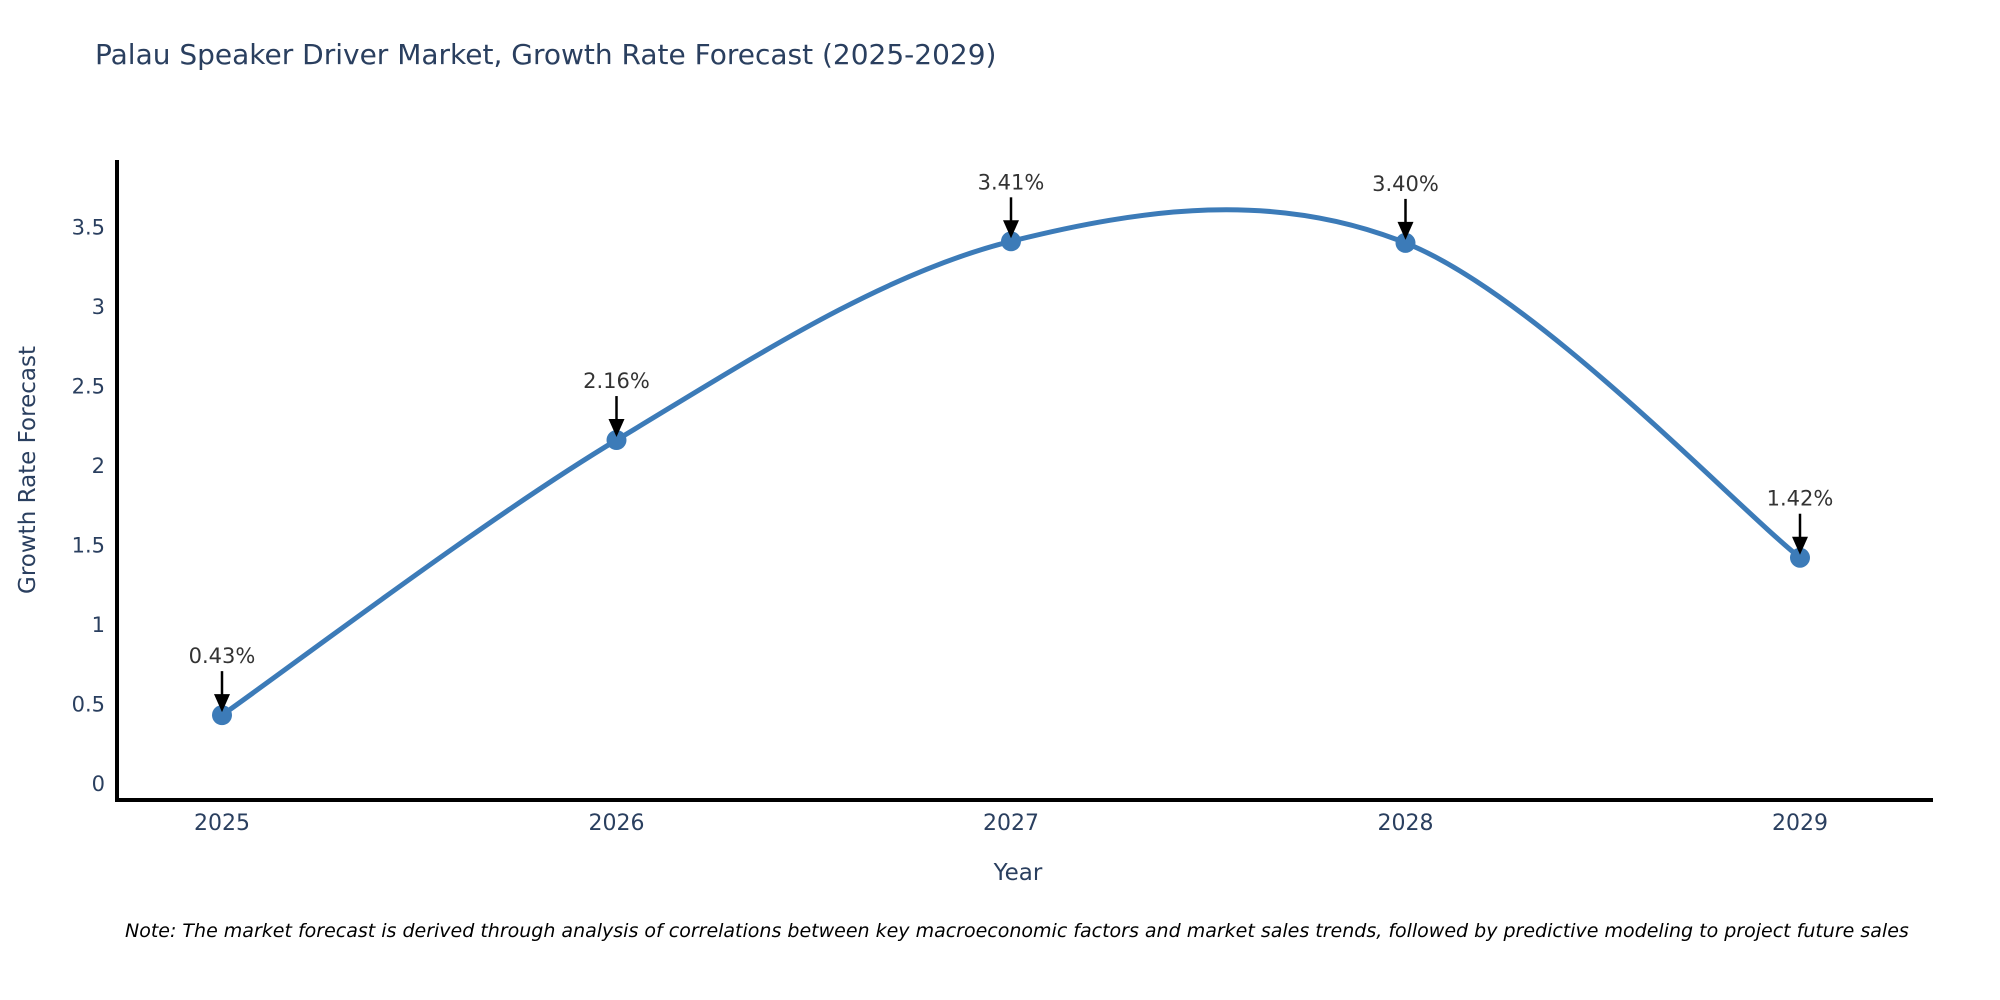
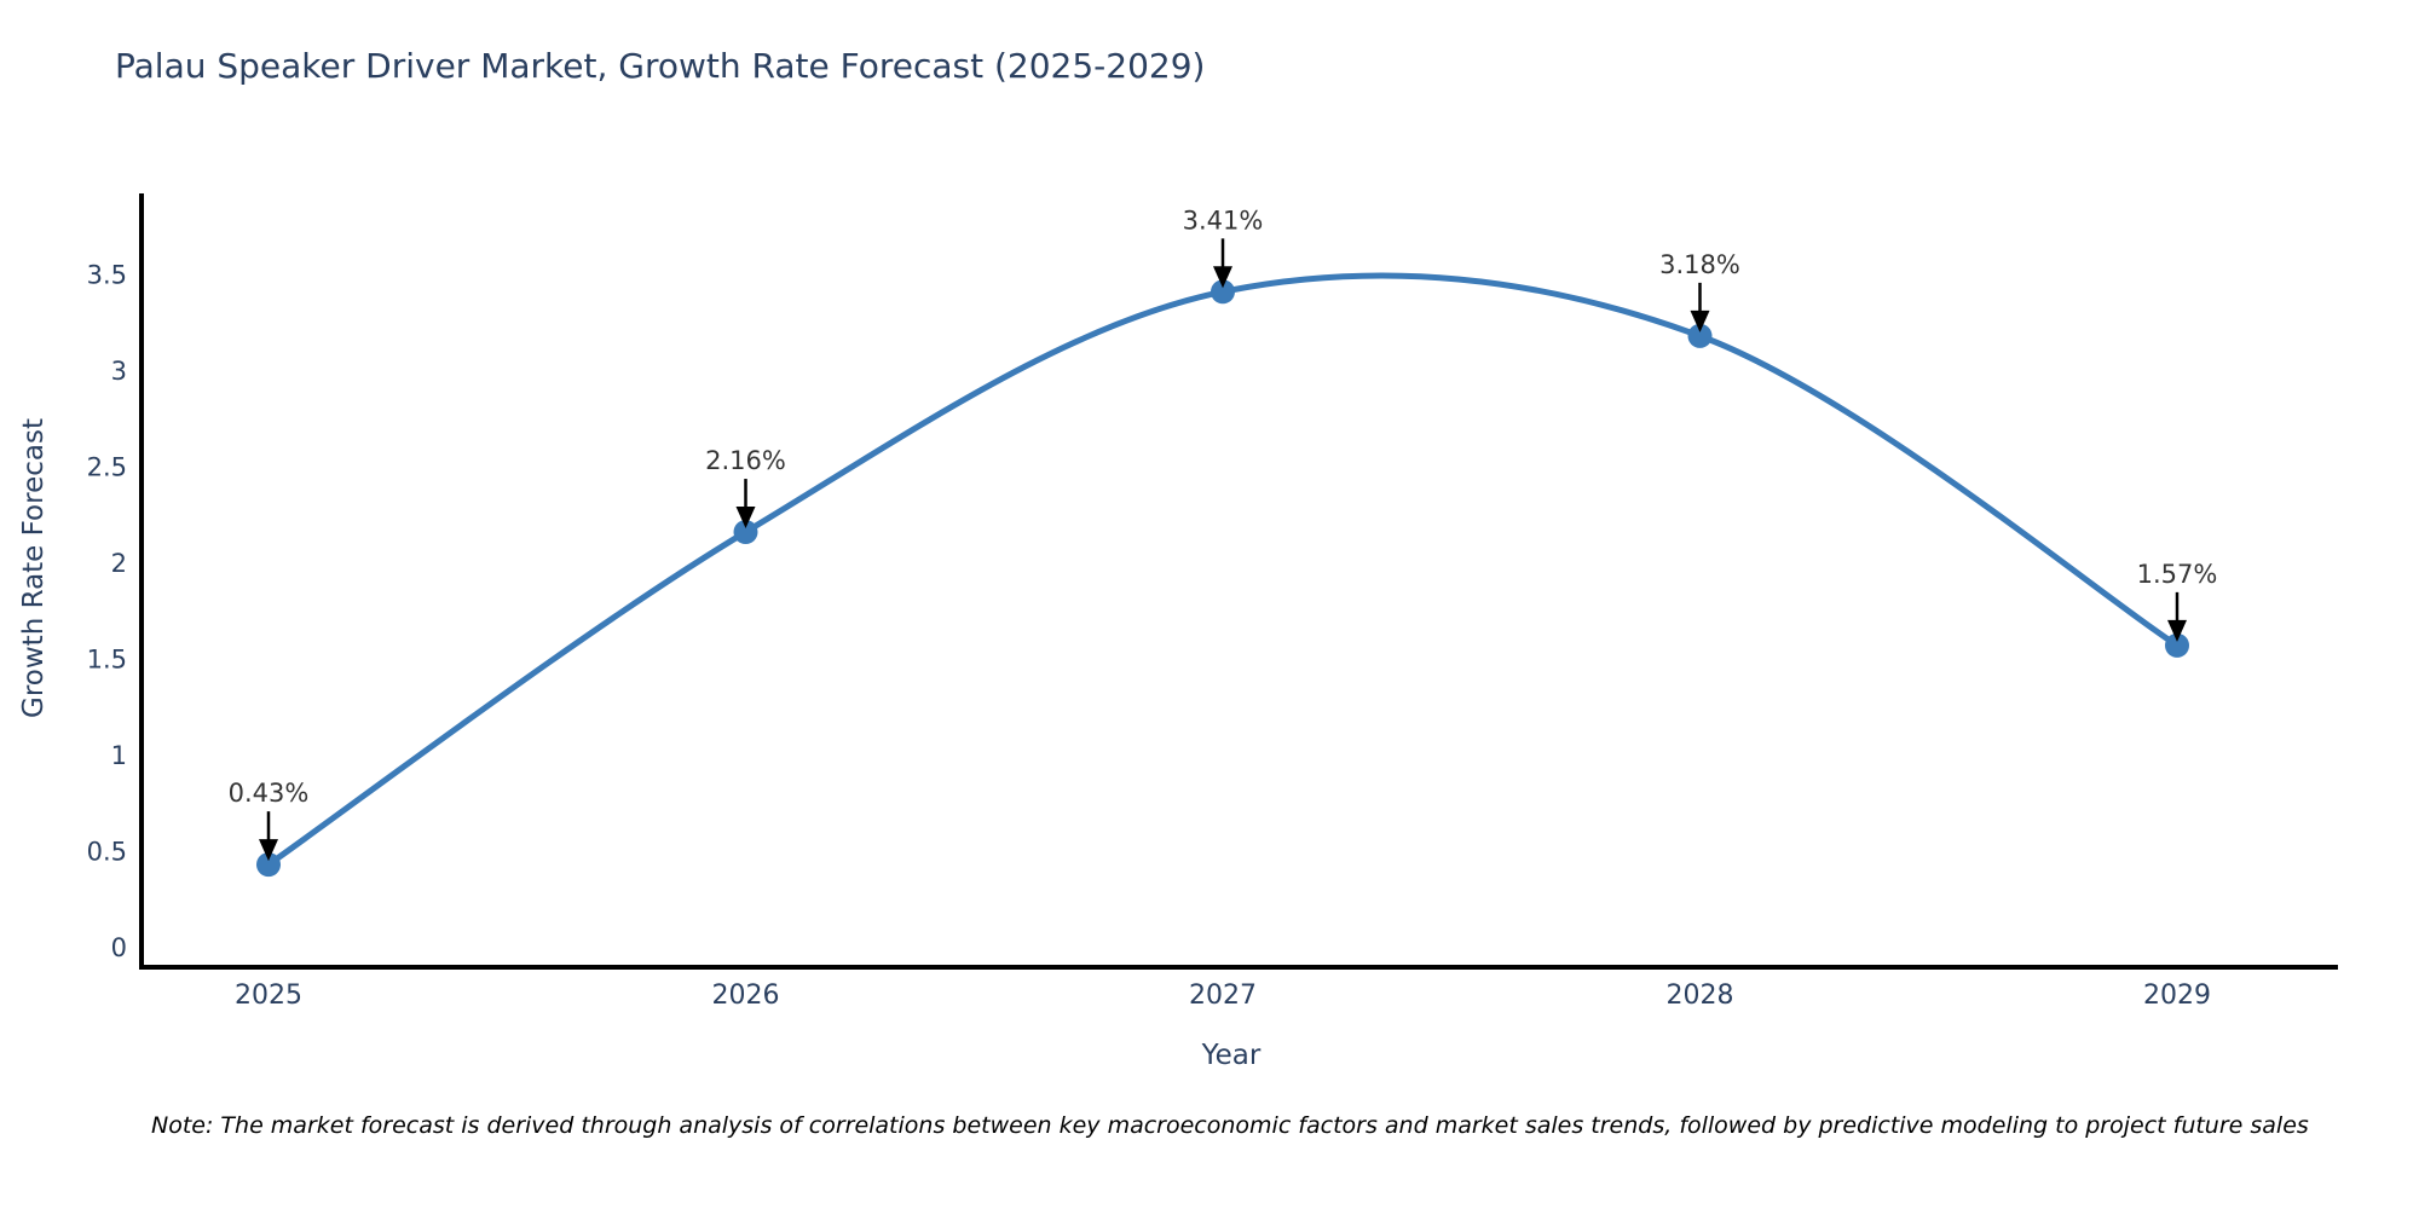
2028: 3.40% -> 3.18%
2029: 1.42% -> 1.57%
